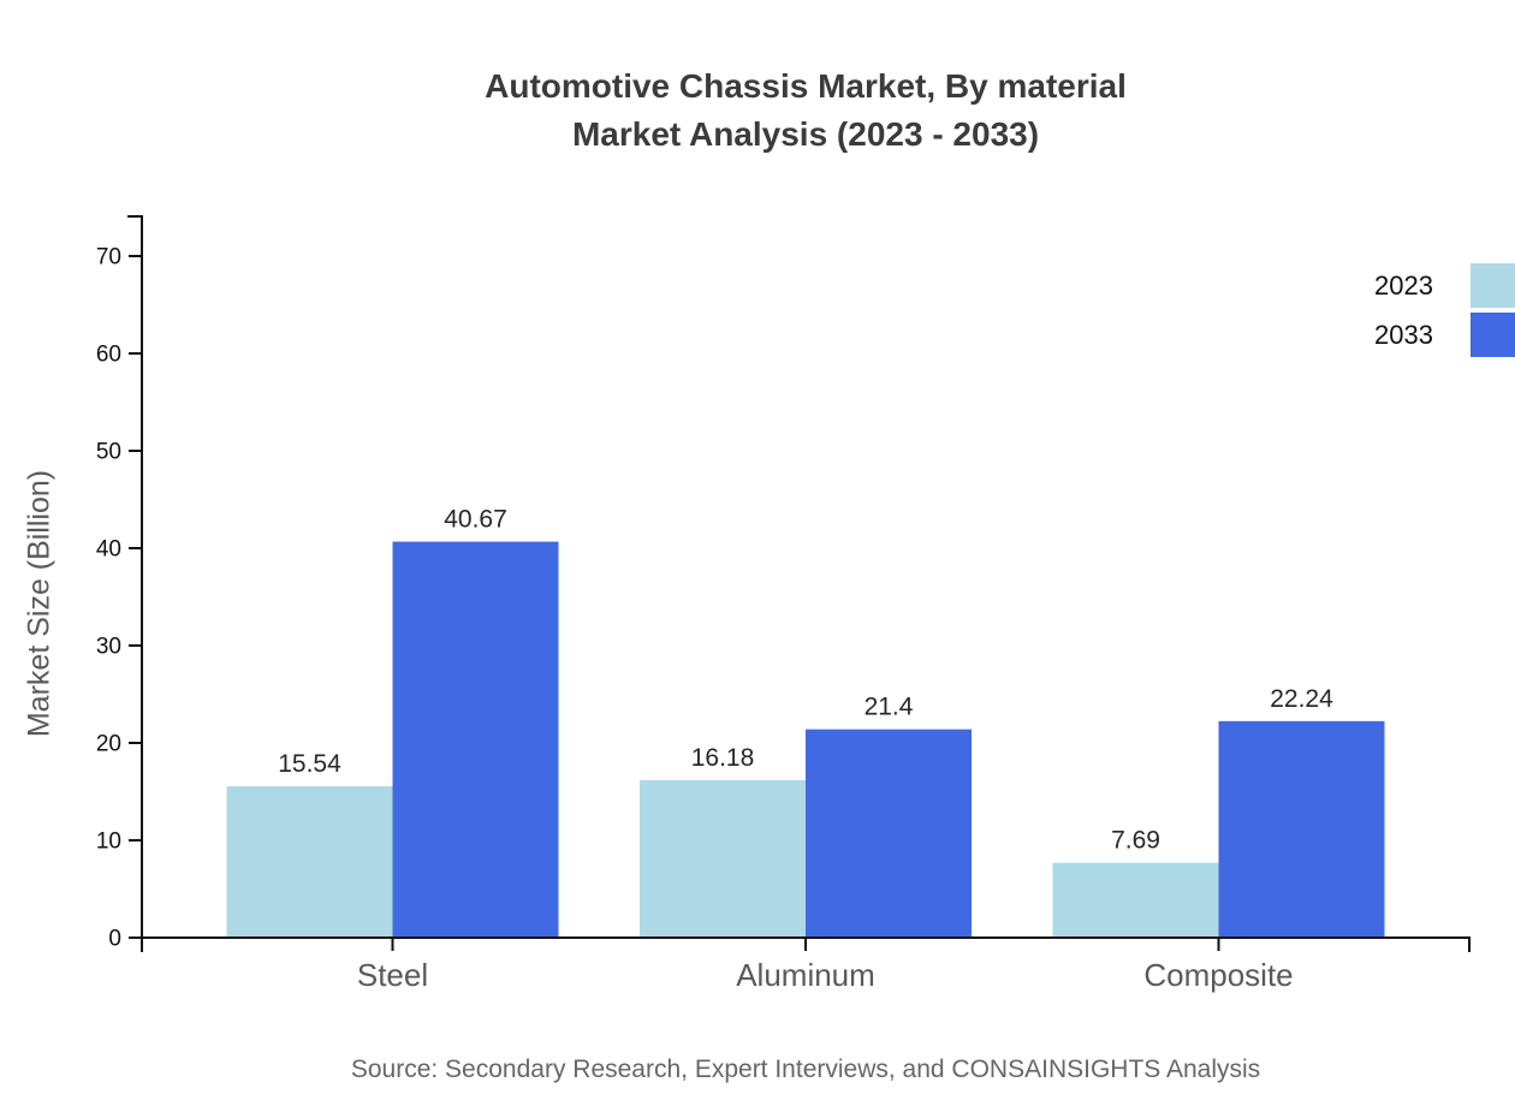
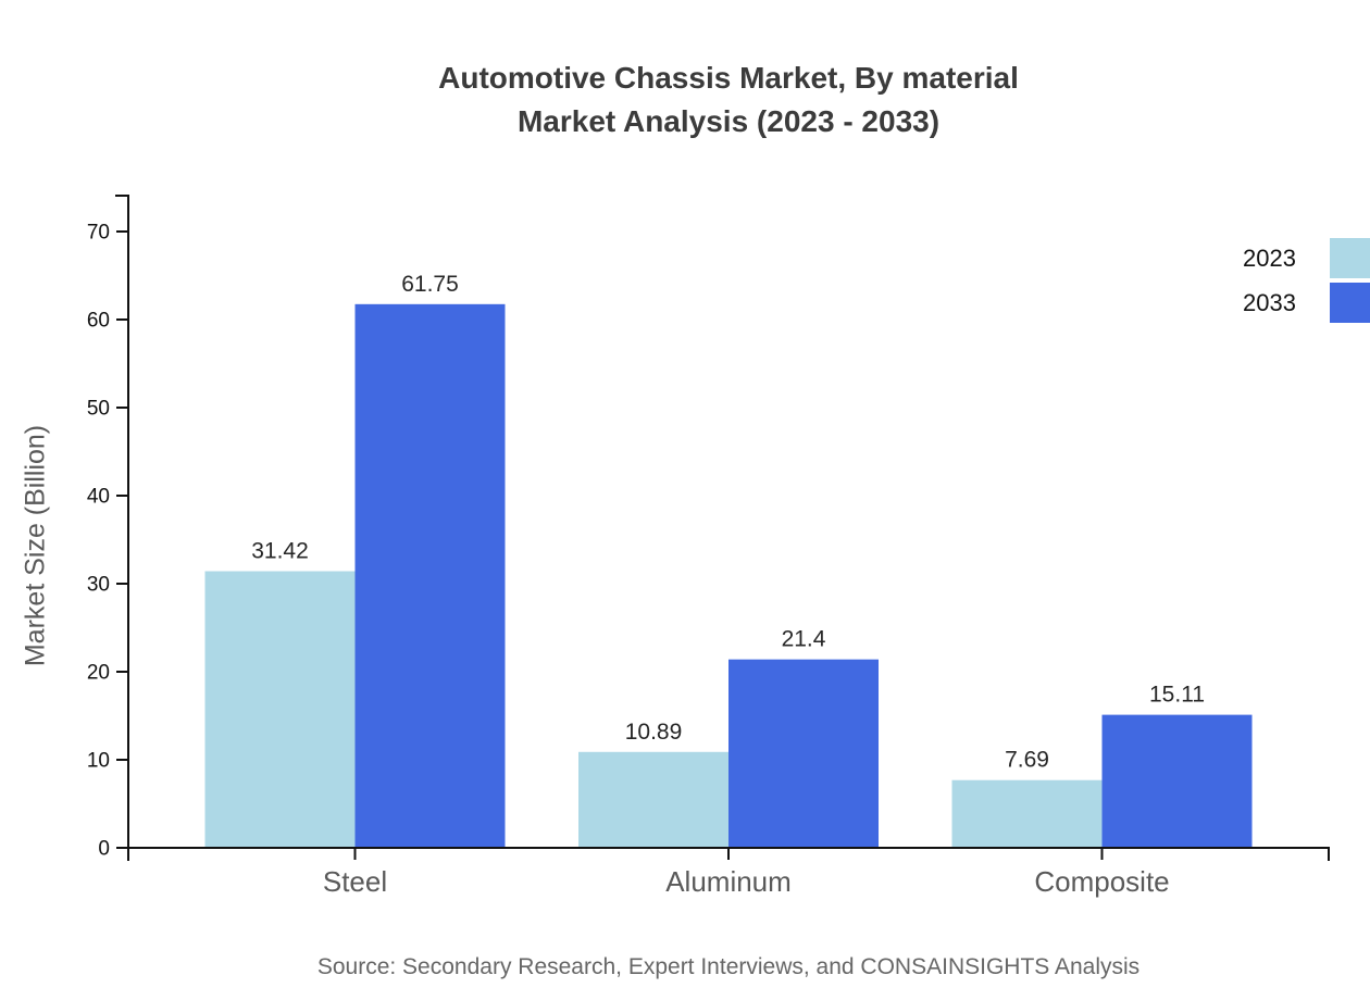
2023/Steel: 15.54 -> 31.42
2033/Steel: 40.67 -> 61.75
2023/Aluminum: 16.18 -> 10.89
2033/Composite: 22.24 -> 15.11
